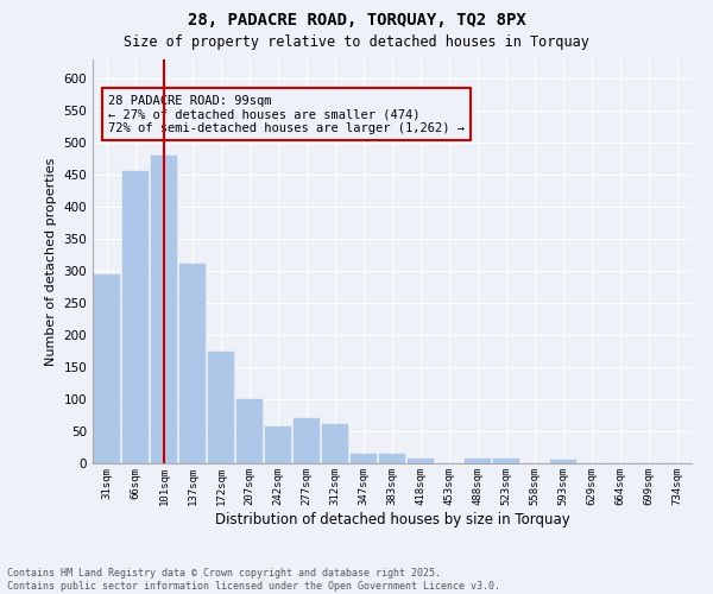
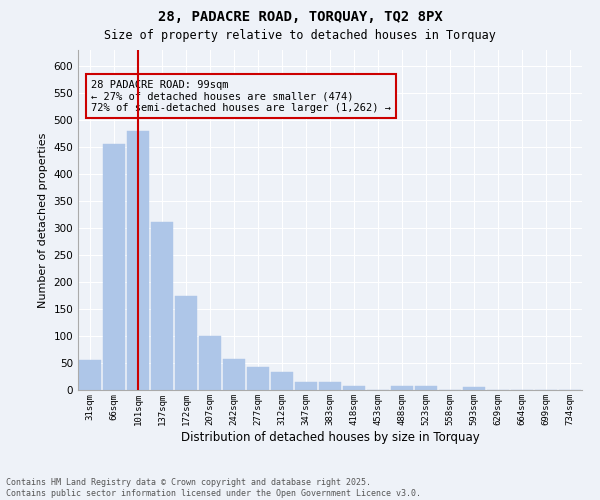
31sqm: 294 -> 55
277sqm: 70 -> 42
312sqm: 62 -> 33
